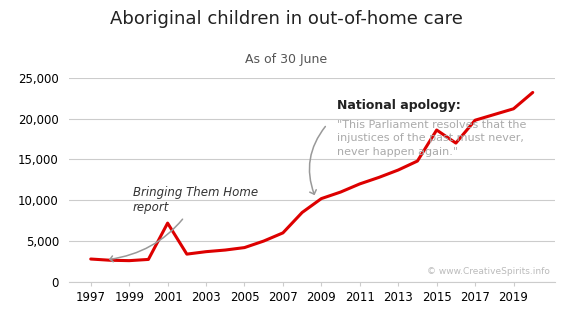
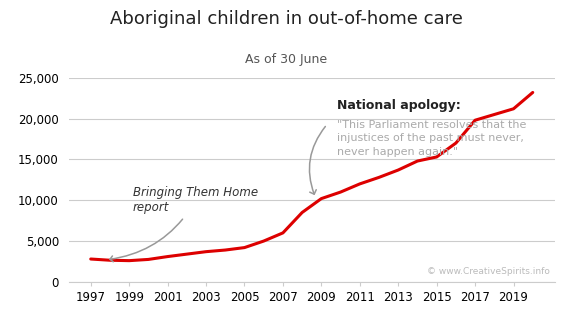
2001: 7,200 -> 3,100
2015: 18,600 -> 15,300
